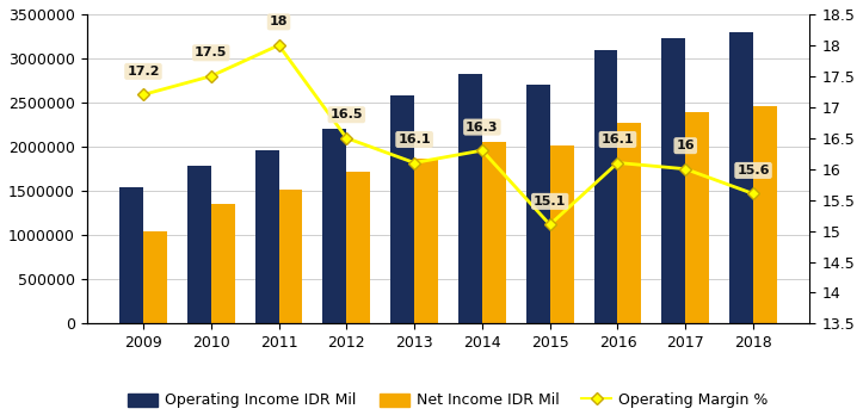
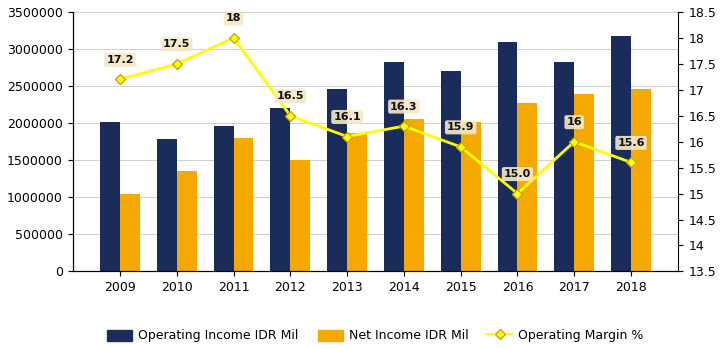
Operating Income IDR Mil/2009: 1550000 -> 2020000
Net Income IDR Mil/2011: 1510000 -> 1800000
Net Income IDR Mil/2012: 1720000 -> 1500000
Operating Income IDR Mil/2013: 2580000 -> 2460000
Operating Margin %/2015: 15.1 -> 15.9
Operating Margin %/2016: 16.1 -> 15.0
Operating Income IDR Mil/2017: 3230000 -> 2820000
Operating Income IDR Mil/2018: 3300000 -> 3180000
